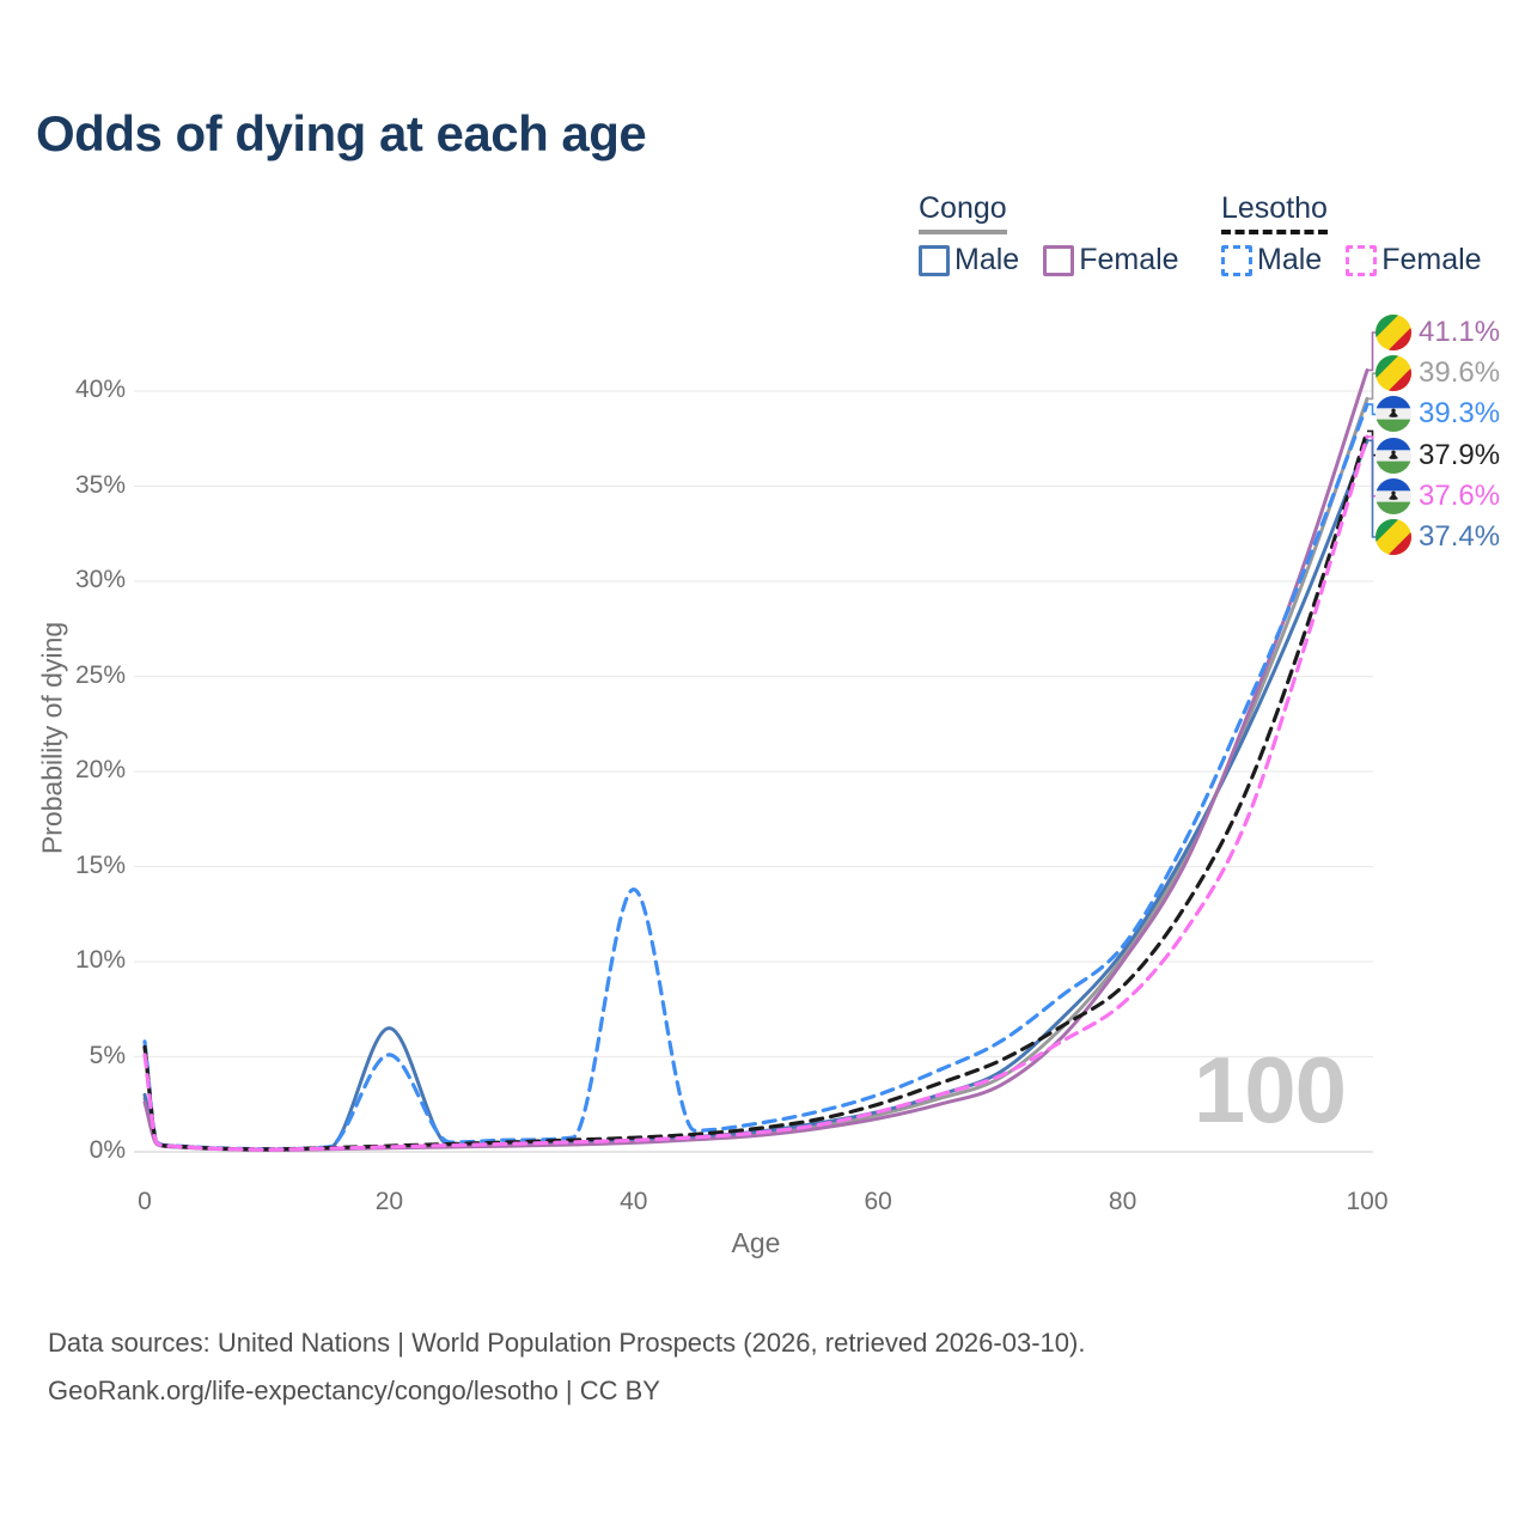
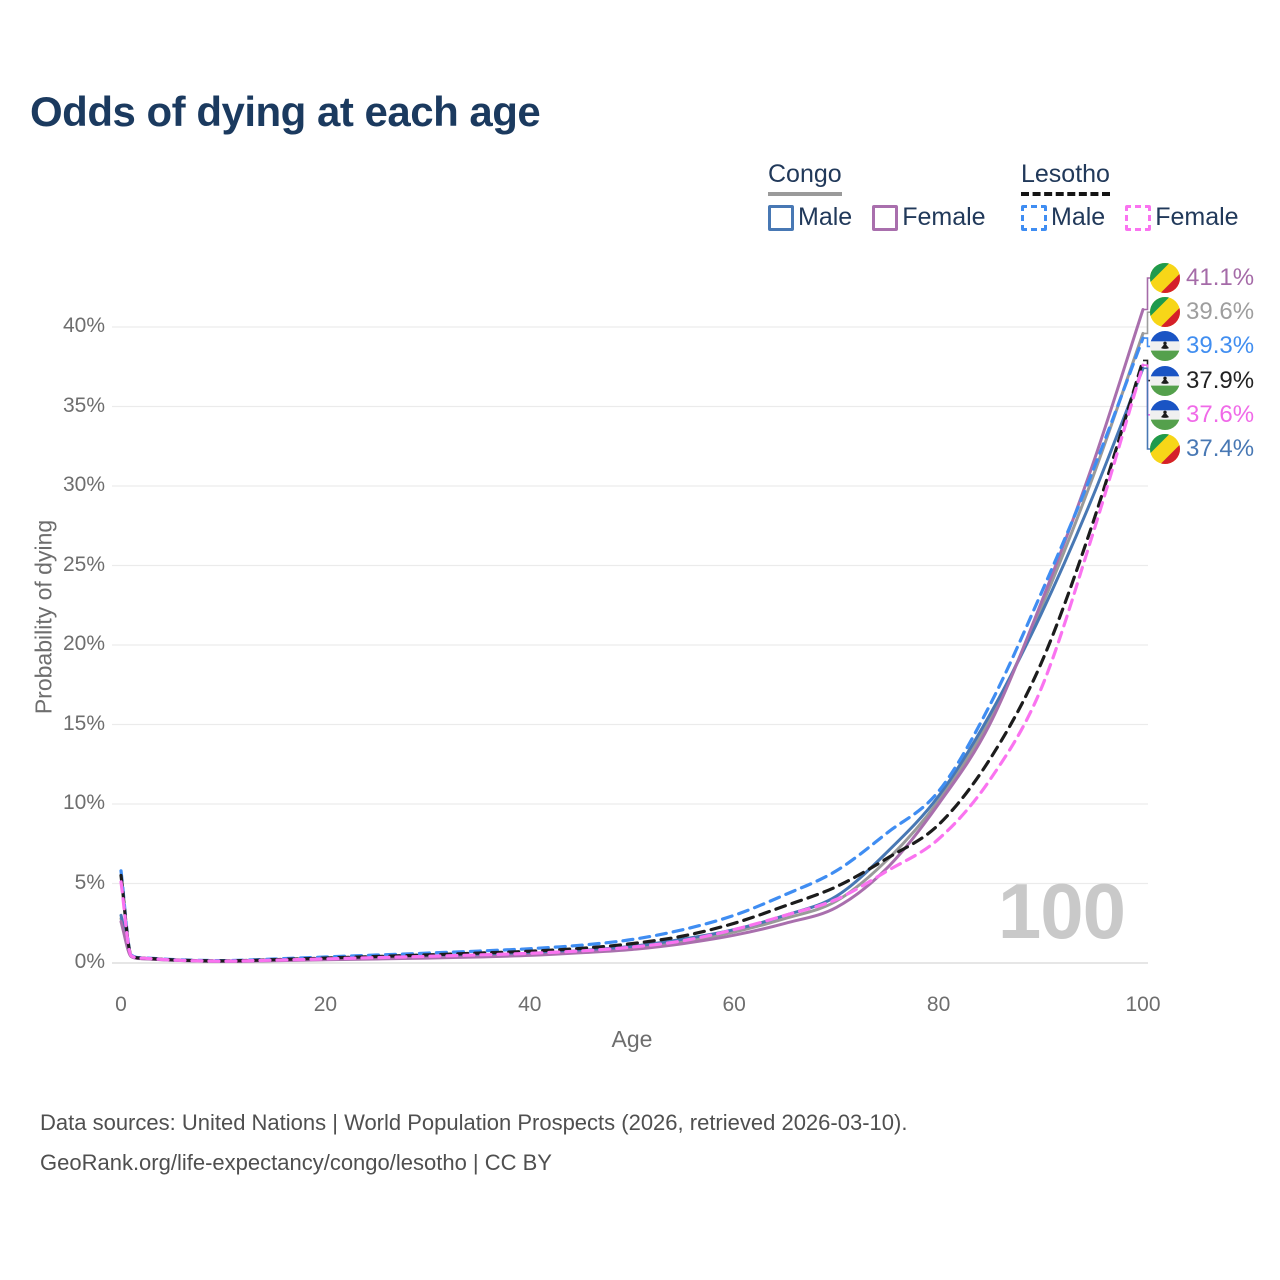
Congo Male/20: 6.5% -> 0.2%
Lesotho Male/20: 5.1% -> 0.4%
Lesotho Male/40: 13.8% -> 0.9%
